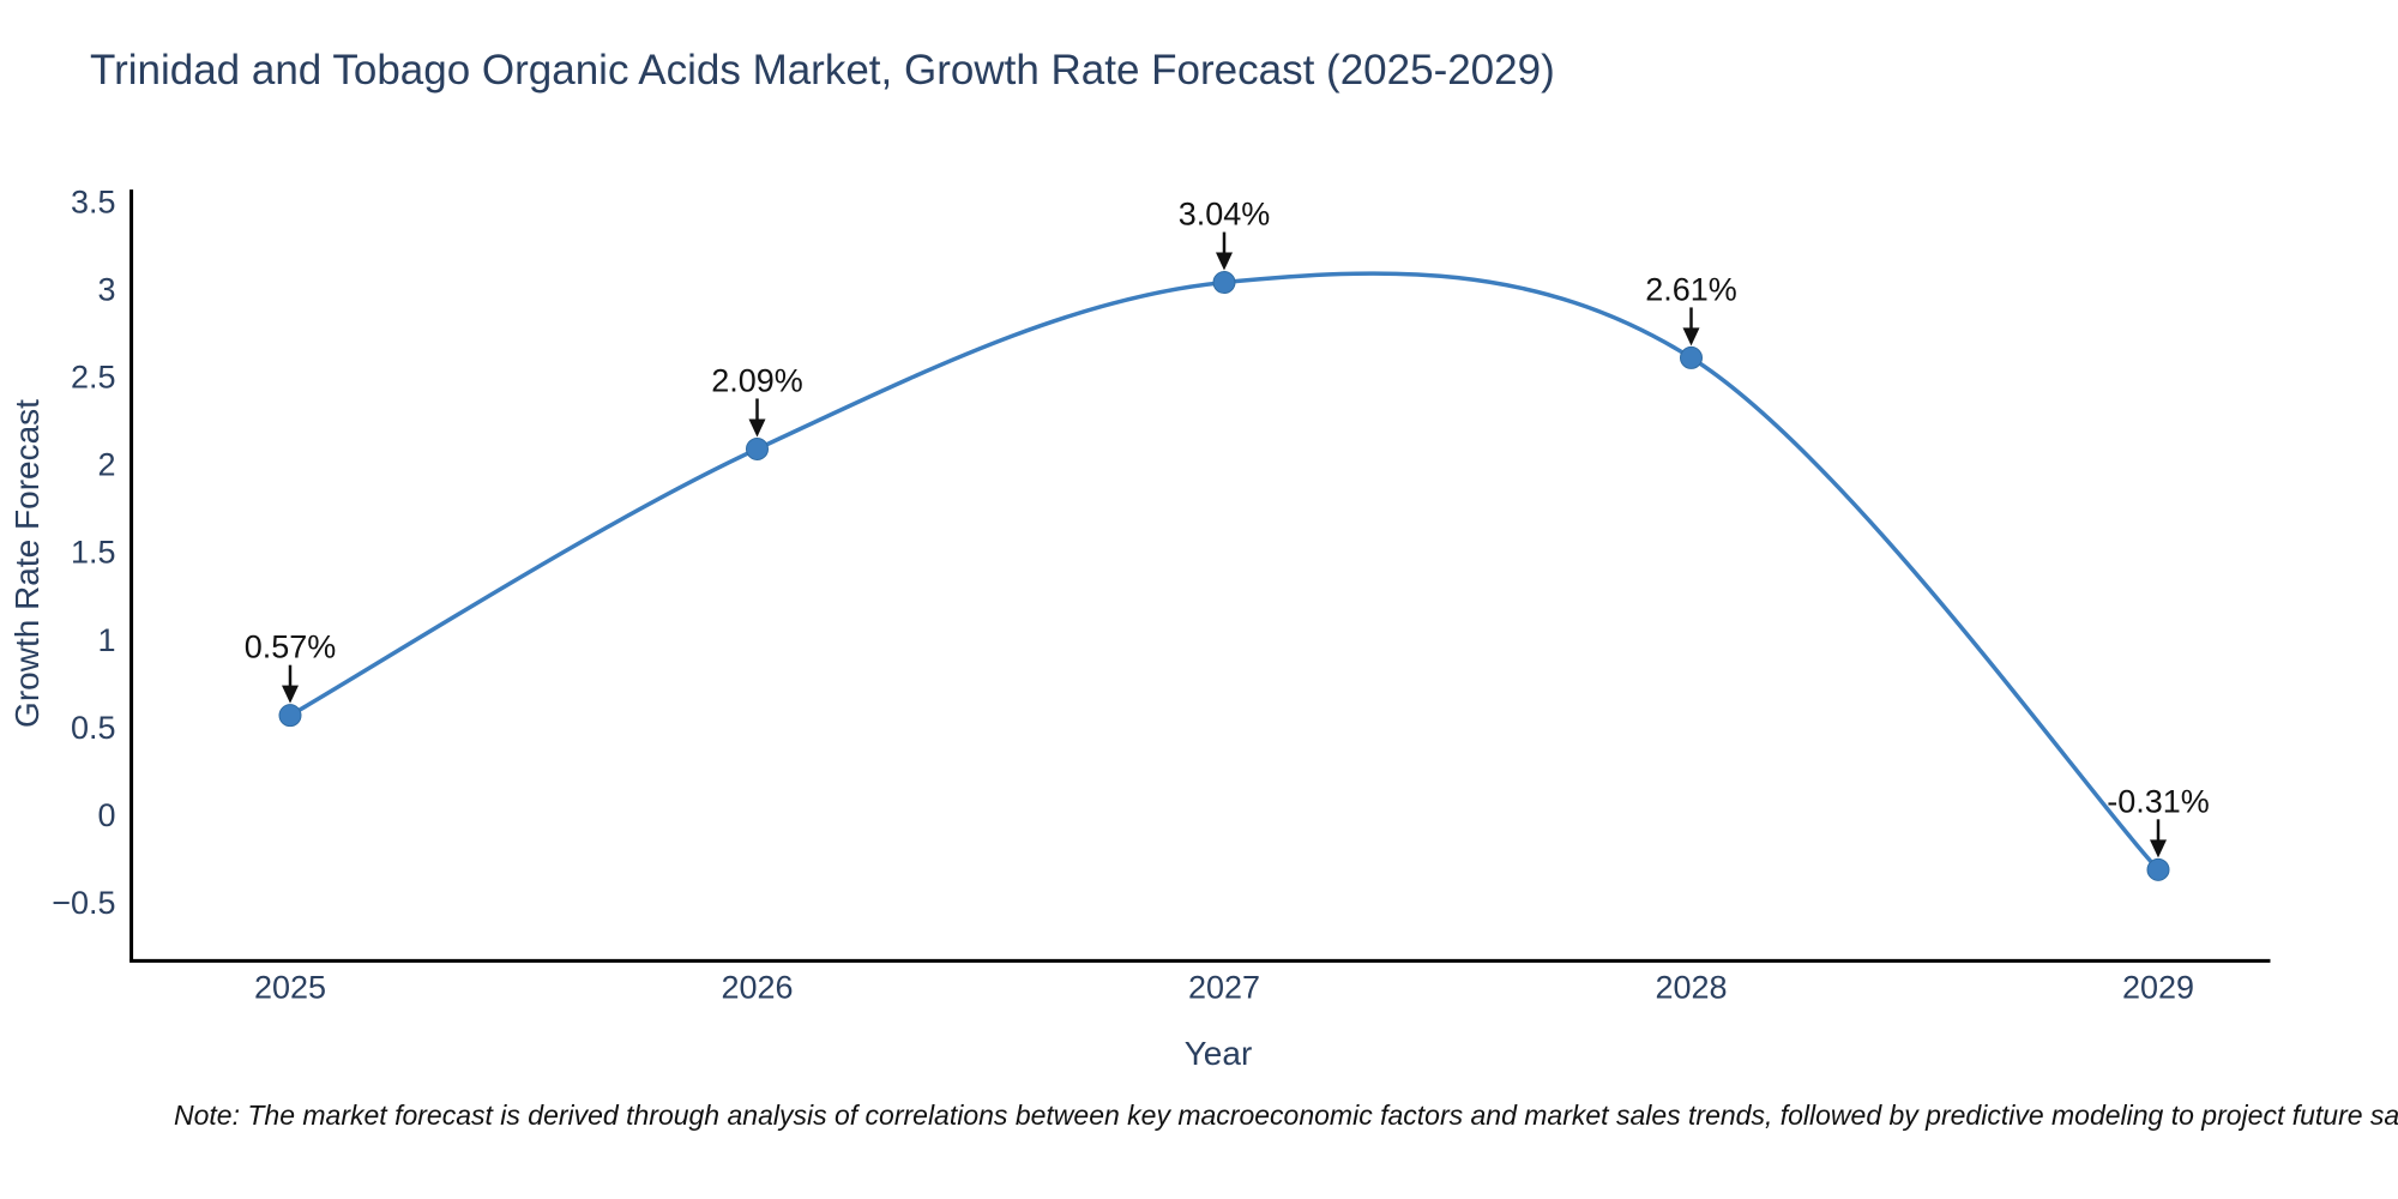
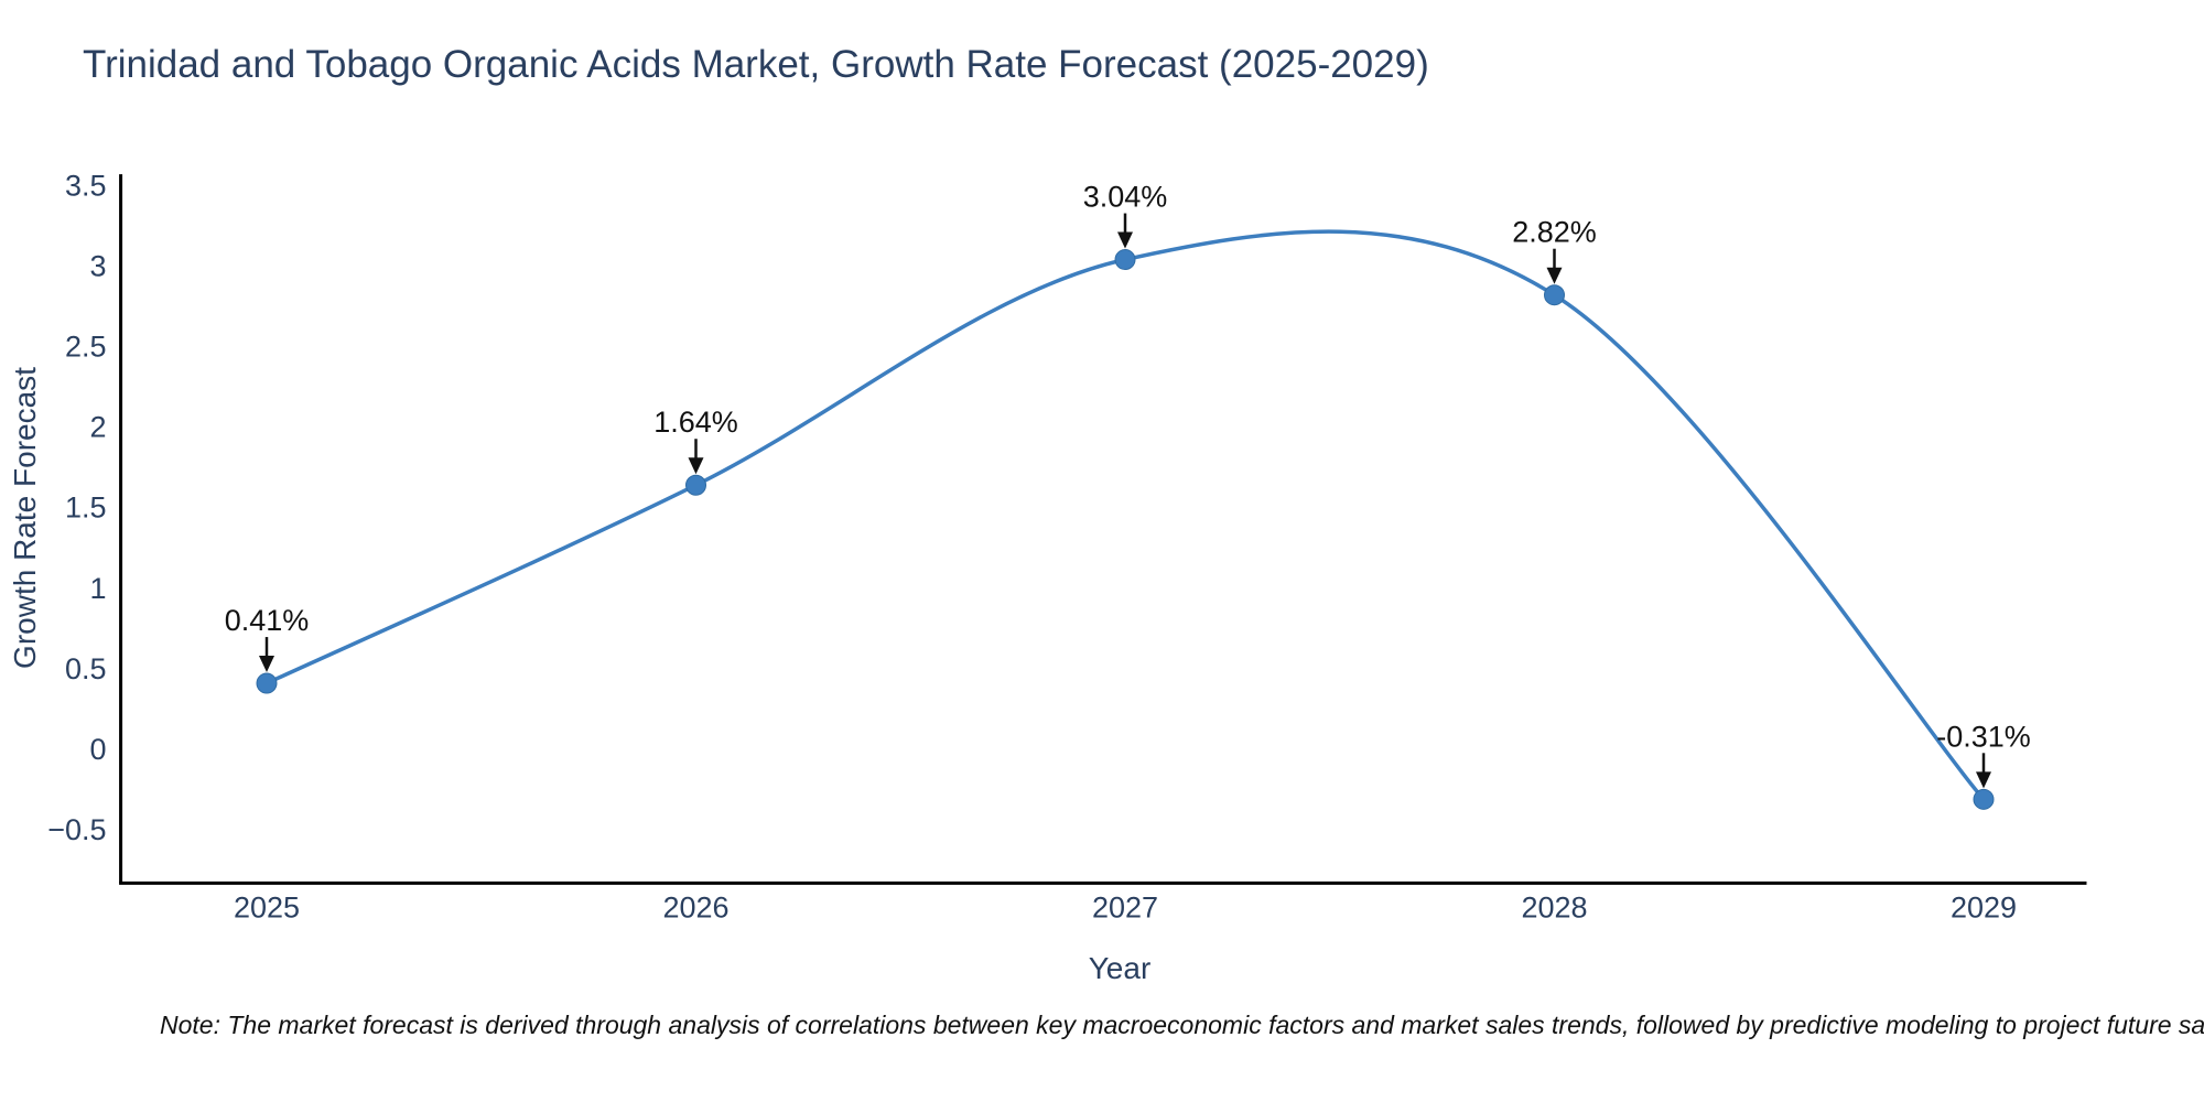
2025: 0.57% -> 0.41%
2026: 2.09% -> 1.64%
2028: 2.61% -> 2.82%
